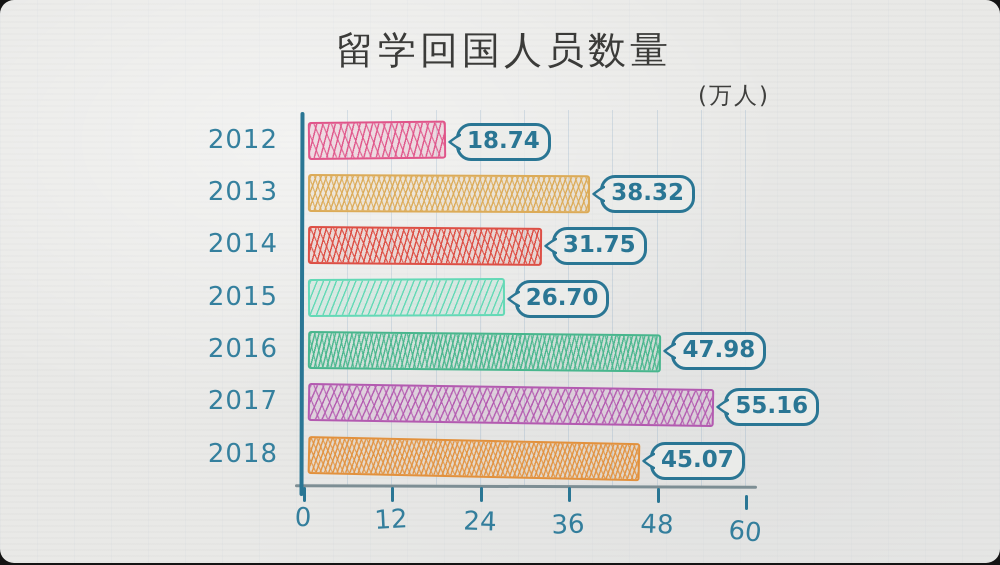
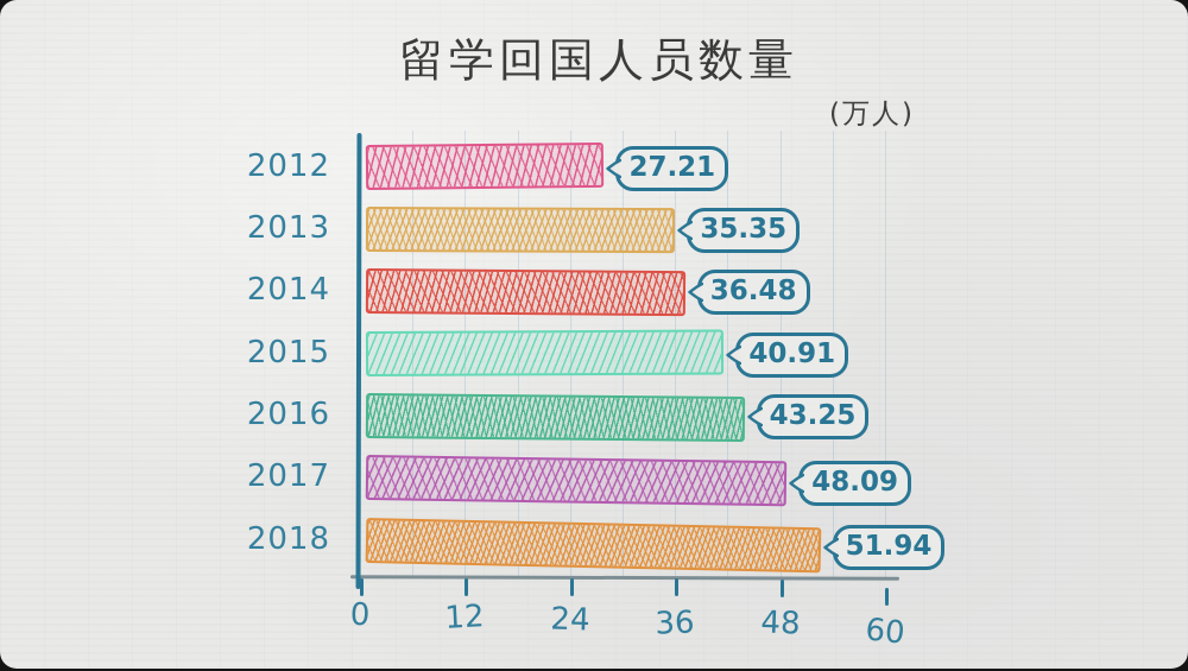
2012: 18.74 -> 27.21
2013: 38.32 -> 35.35
2014: 31.75 -> 36.48
2015: 26.70 -> 40.91
2016: 47.98 -> 43.25
2017: 55.16 -> 48.09
2018: 45.07 -> 51.94
